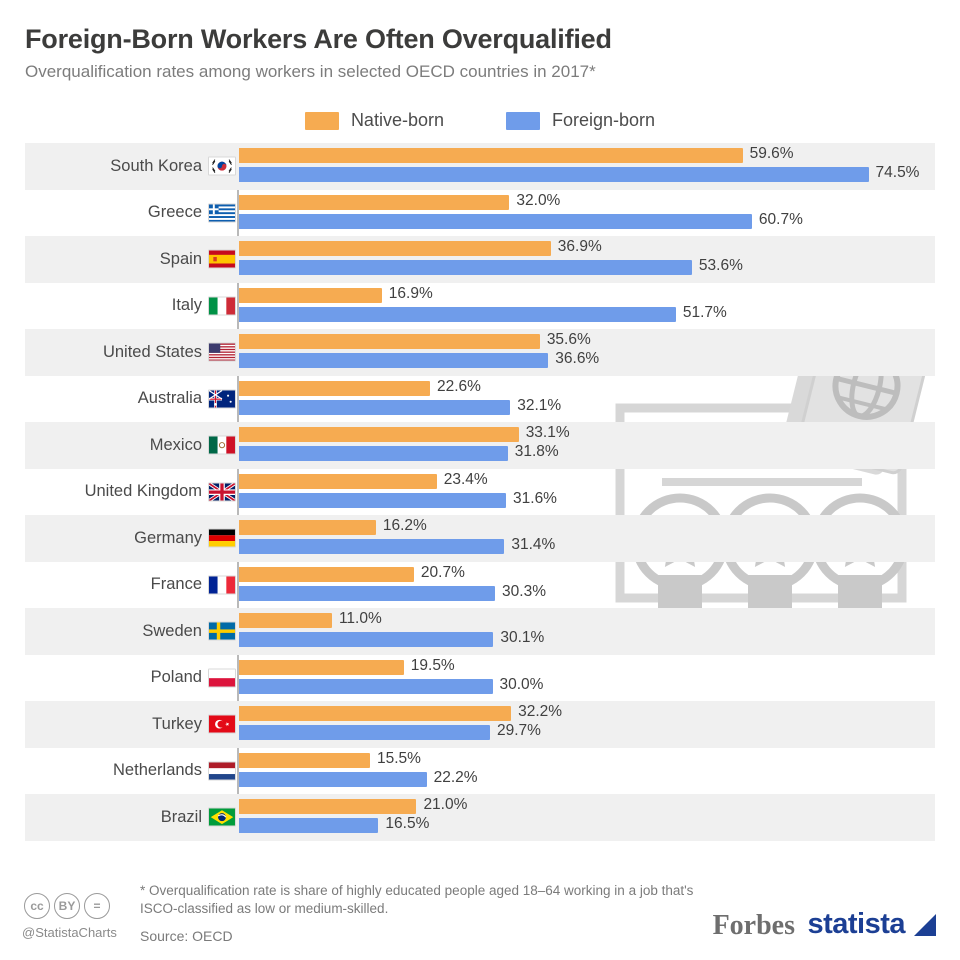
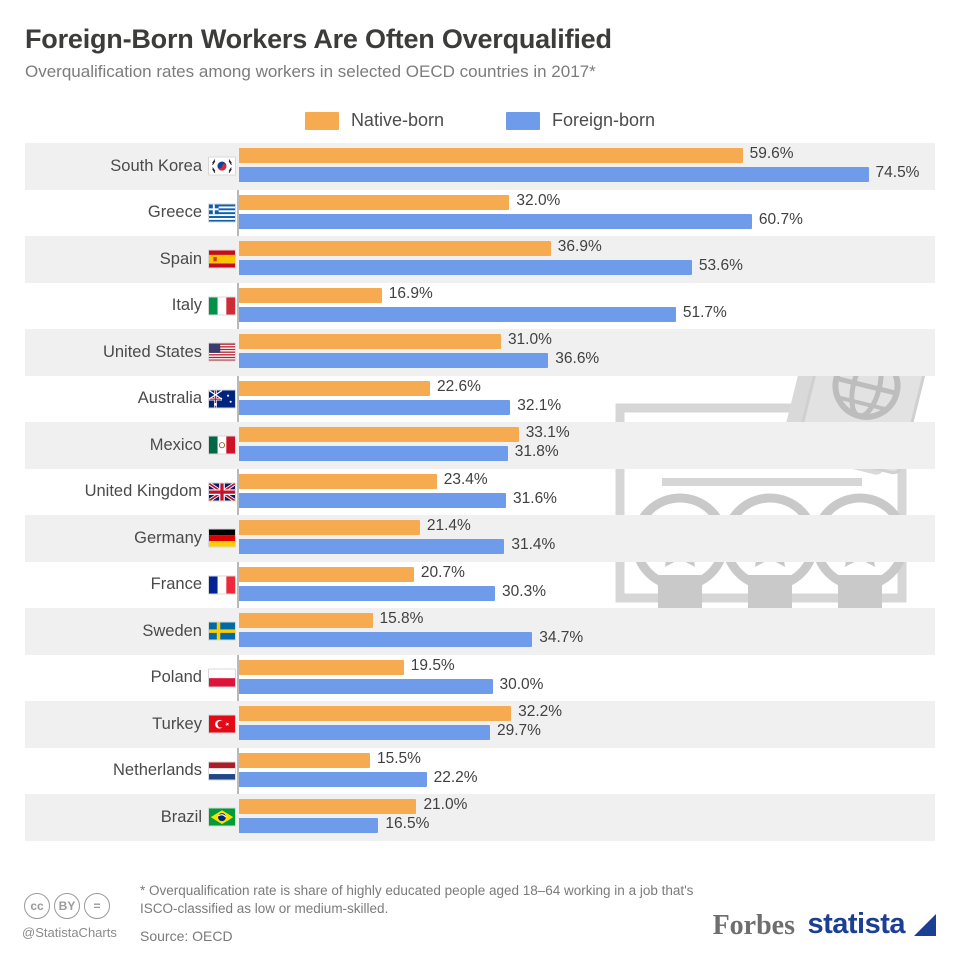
Native-born/United States: 35.6% -> 31.0%
Native-born/Germany: 16.2% -> 21.4%
Native-born/Sweden: 11.0% -> 15.8%
Foreign-born/Sweden: 30.1% -> 34.7%
